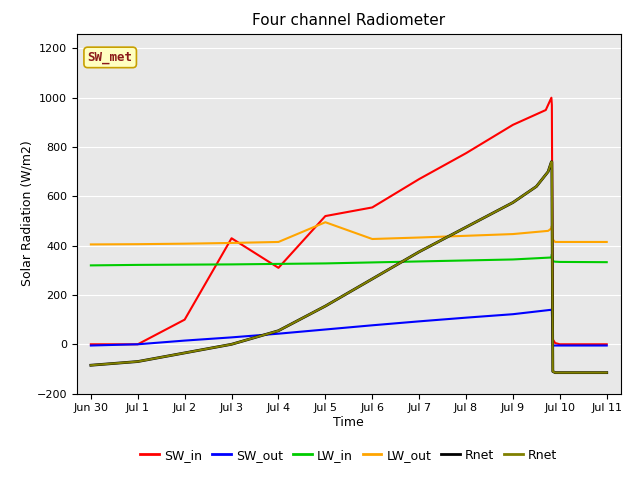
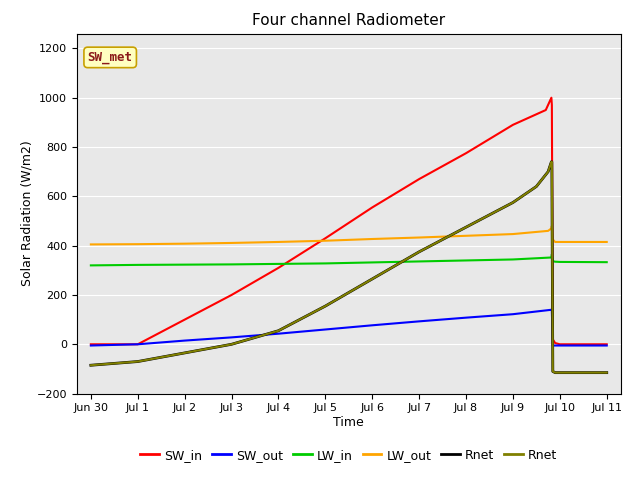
SW_in/Jul 3: 430 -> 200
SW_in/Jul 5: 520 -> 430
LW_out/Jul 5: 495 -> 420
